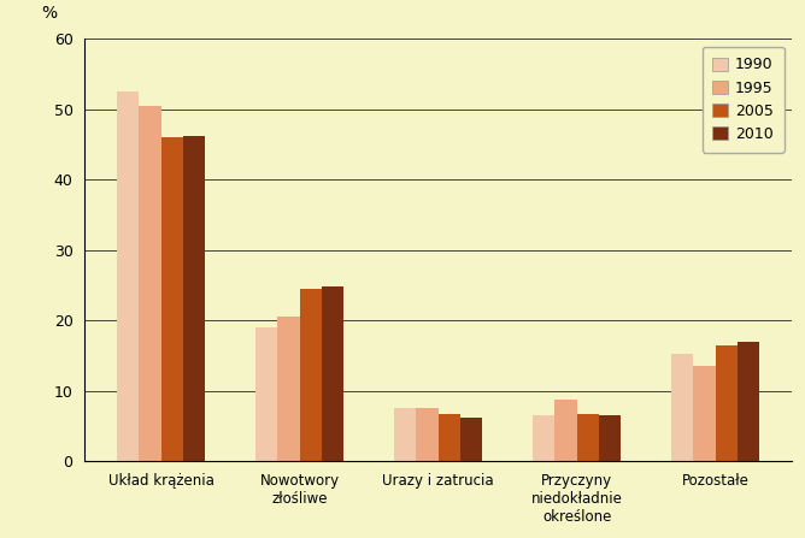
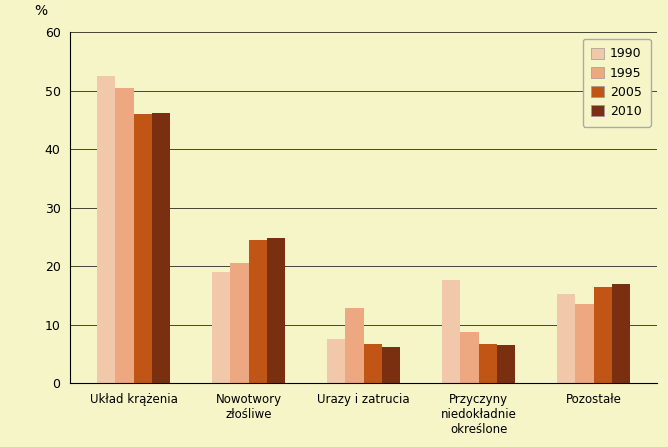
1995/Urazy i zatrucia: 7.5 -> 12.8
1990/Przyczyny niedokładnie określone: 6.5 -> 17.6
